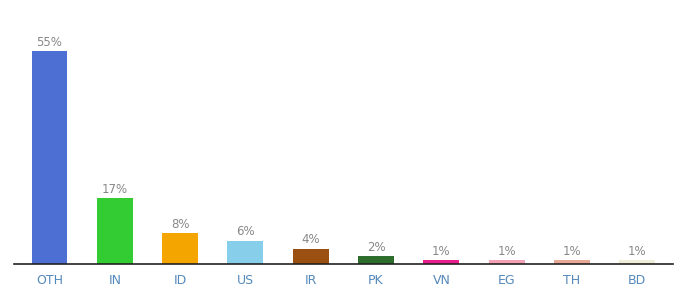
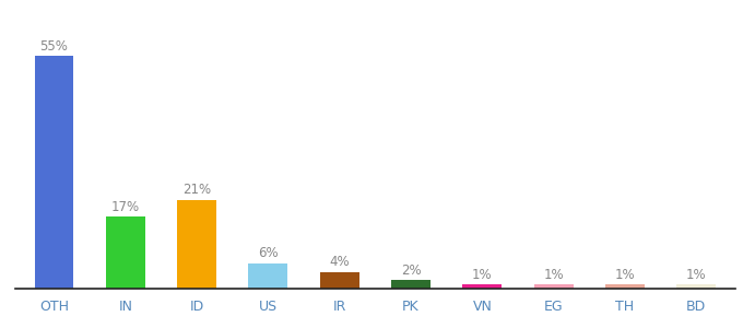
ID: 8% -> 21%
